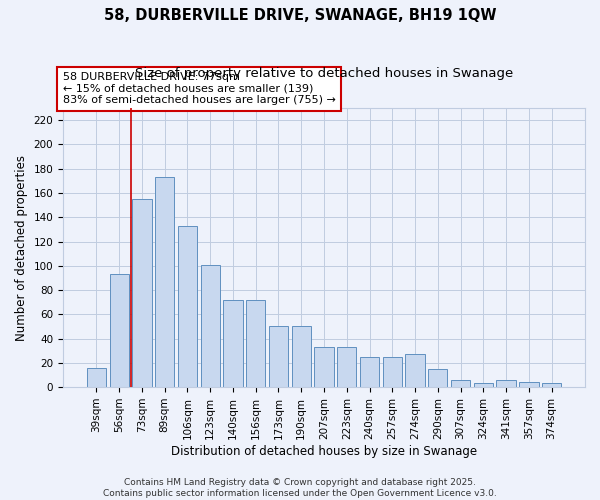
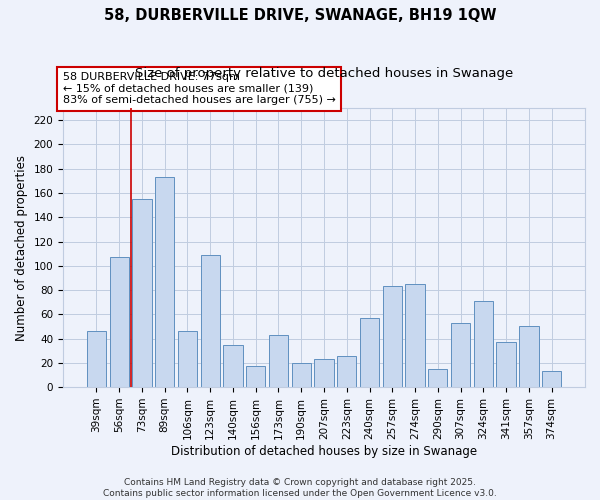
39sqm: 16 -> 46
56sqm: 93 -> 107
106sqm: 133 -> 46
123sqm: 101 -> 109
140sqm: 72 -> 35
156sqm: 72 -> 17
173sqm: 50 -> 43
190sqm: 50 -> 20
207sqm: 33 -> 23
223sqm: 33 -> 26
240sqm: 25 -> 57
257sqm: 25 -> 83
274sqm: 27 -> 85
307sqm: 6 -> 53
324sqm: 3 -> 71
341sqm: 6 -> 37
357sqm: 4 -> 50
374sqm: 3 -> 13
